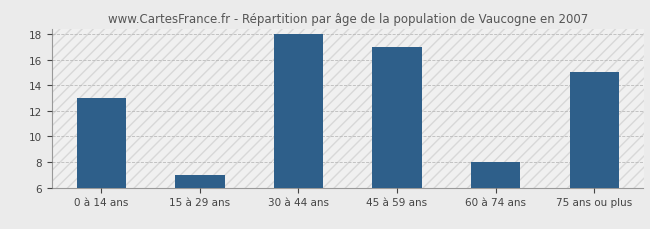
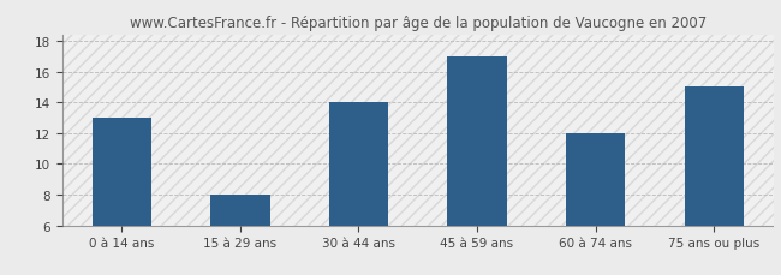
15 à 29 ans: 7 -> 8
30 à 44 ans: 18 -> 14
60 à 74 ans: 8 -> 12
